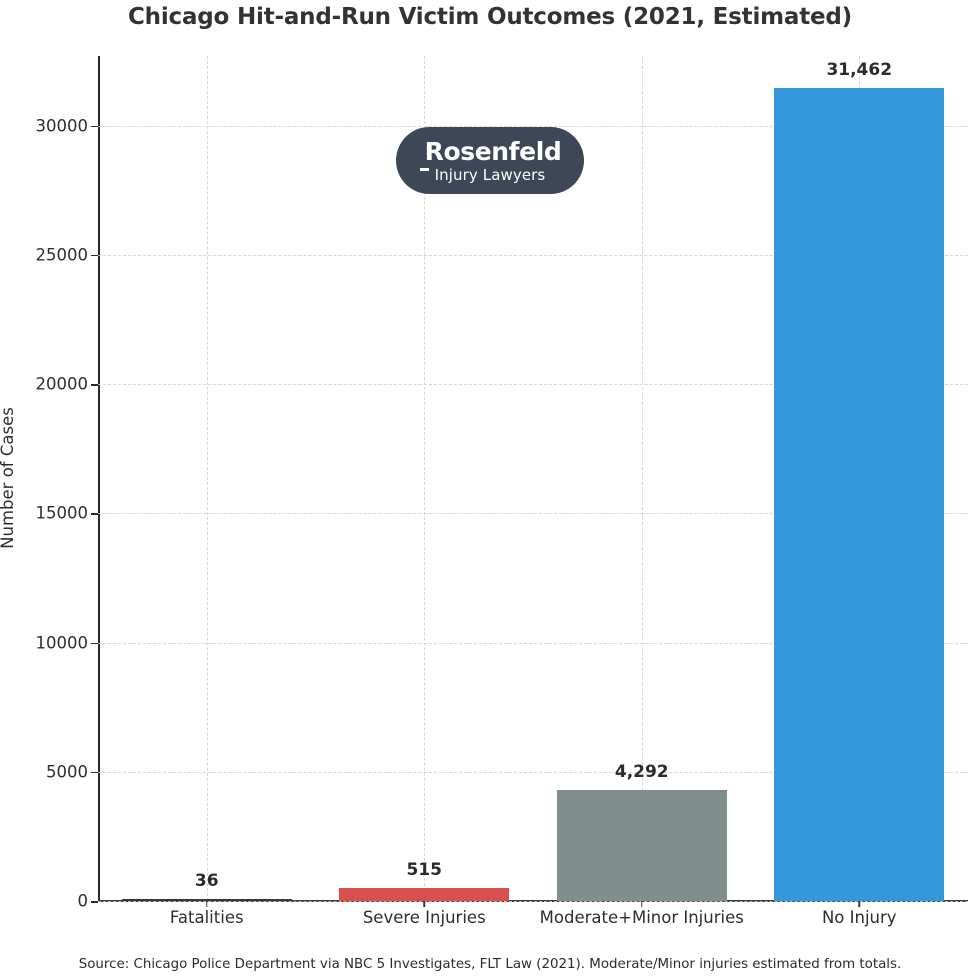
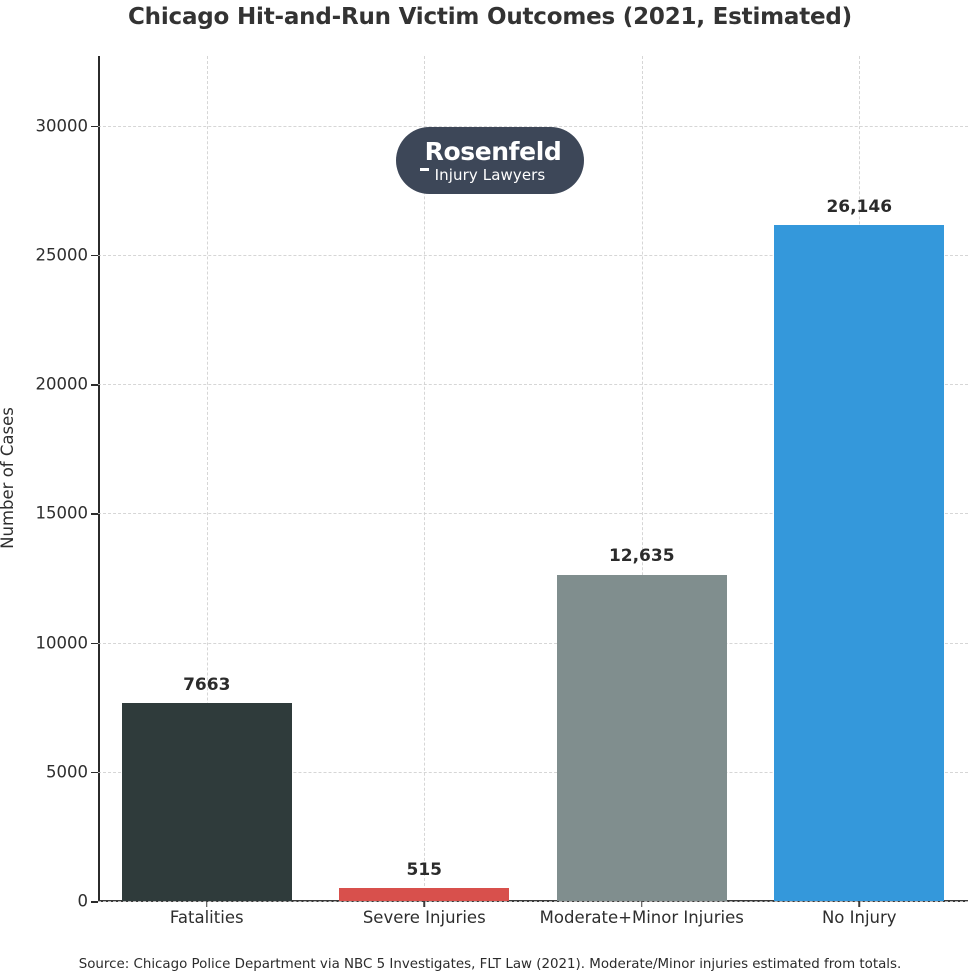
Fatalities: 36 -> 7663
Moderate+Minor Injuries: 4,292 -> 12,635
No Injury: 31,462 -> 26,146
